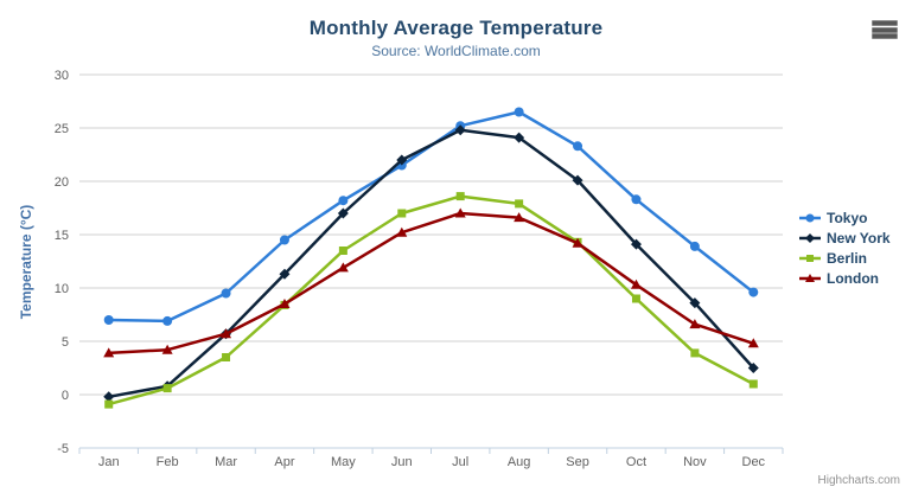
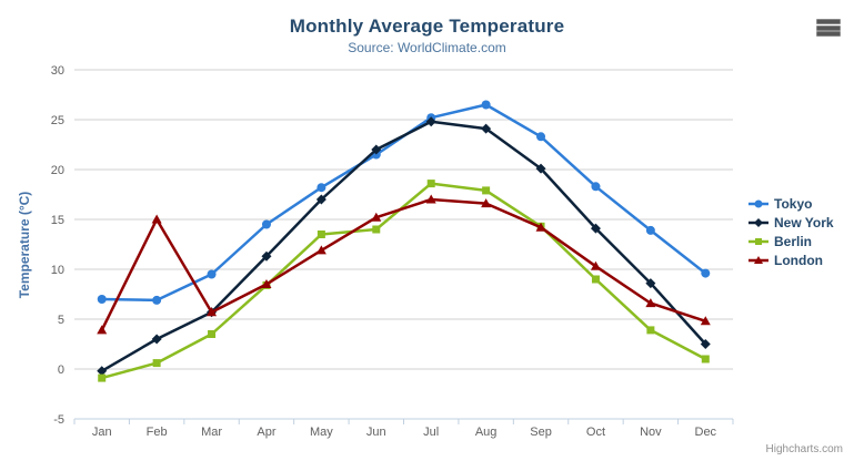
New York/Feb: 1 -> 3
London/Feb: 4 -> 15
Berlin/Jun: 17 -> 14
